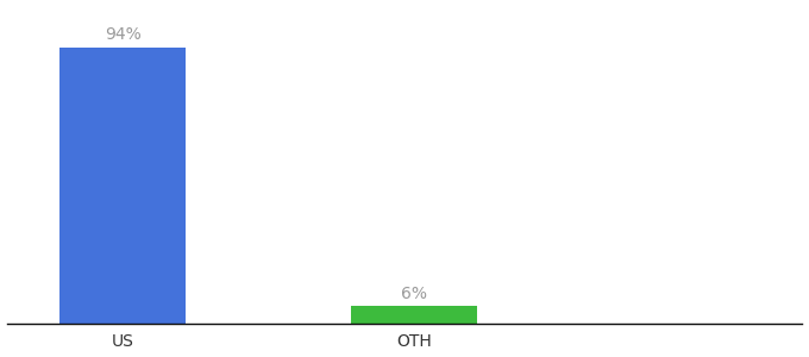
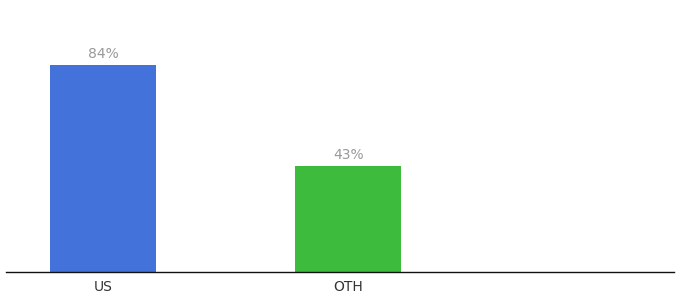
US: 94% -> 84%
OTH: 6% -> 43%
